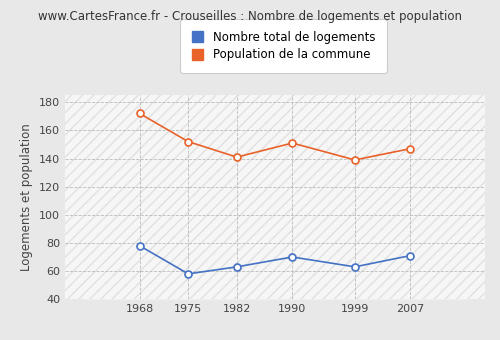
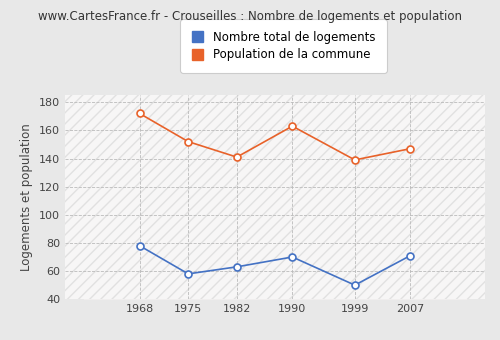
Population de la commune/1990: 151 -> 163
Nombre total de logements/1999: 63 -> 50
